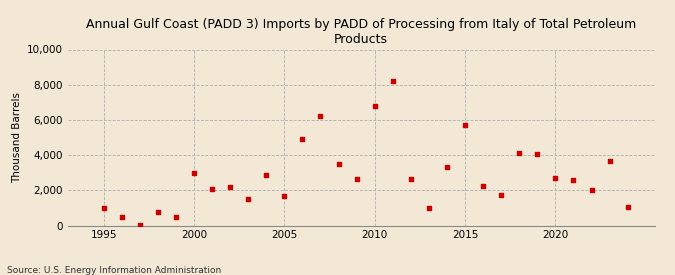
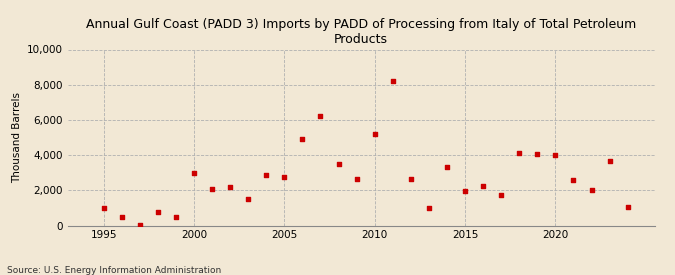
2005: 1,700 -> 2,800
2010: 6,800 -> 5,200
2015: 5,700 -> 2,000
2020: 2,700 -> 4,000
